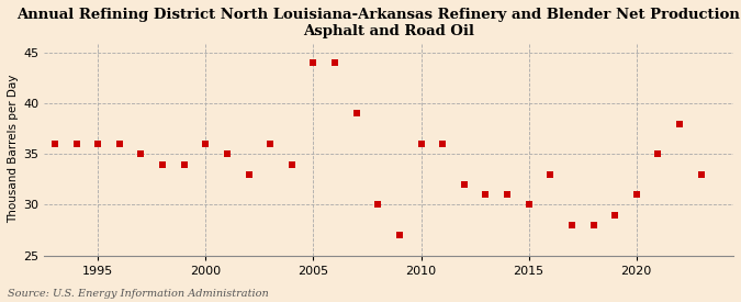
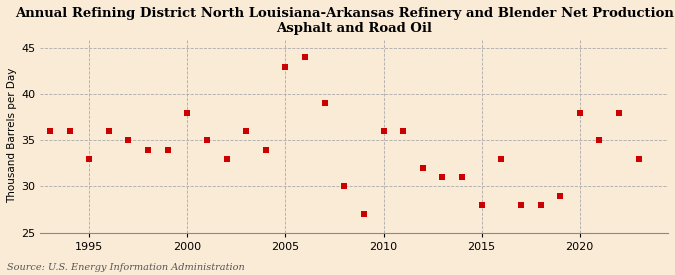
1995: 36 -> 33
2000: 36 -> 38
2005: 44 -> 43
2015: 30 -> 28
2020: 31 -> 38
